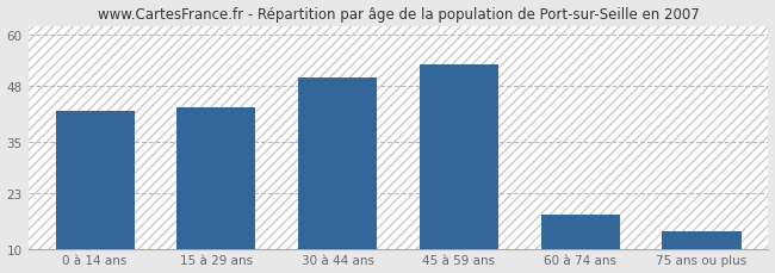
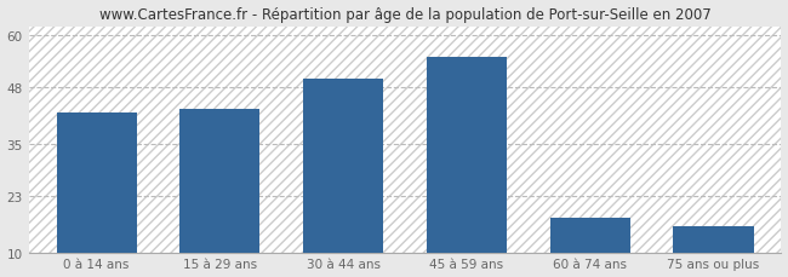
45 à 59 ans: 53 -> 55
75 ans ou plus: 14 -> 16
